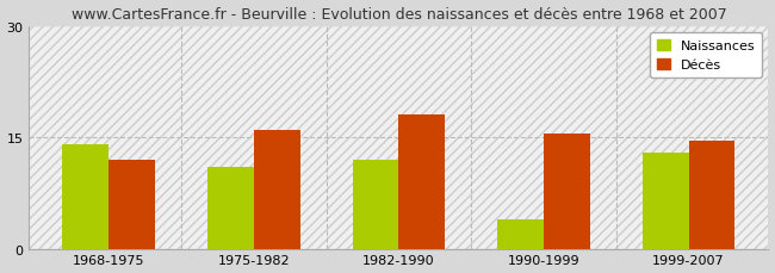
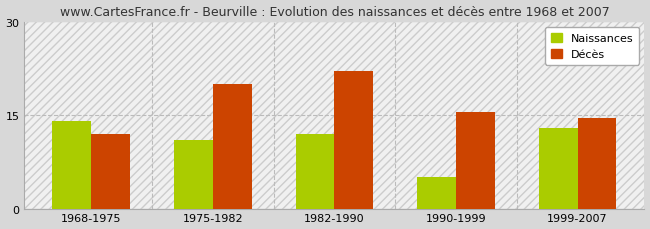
Décès/1975-1982: 16.0 -> 20.0
Décès/1982-1990: 18.0 -> 22.0
Naissances/1990-1999: 4 -> 5
